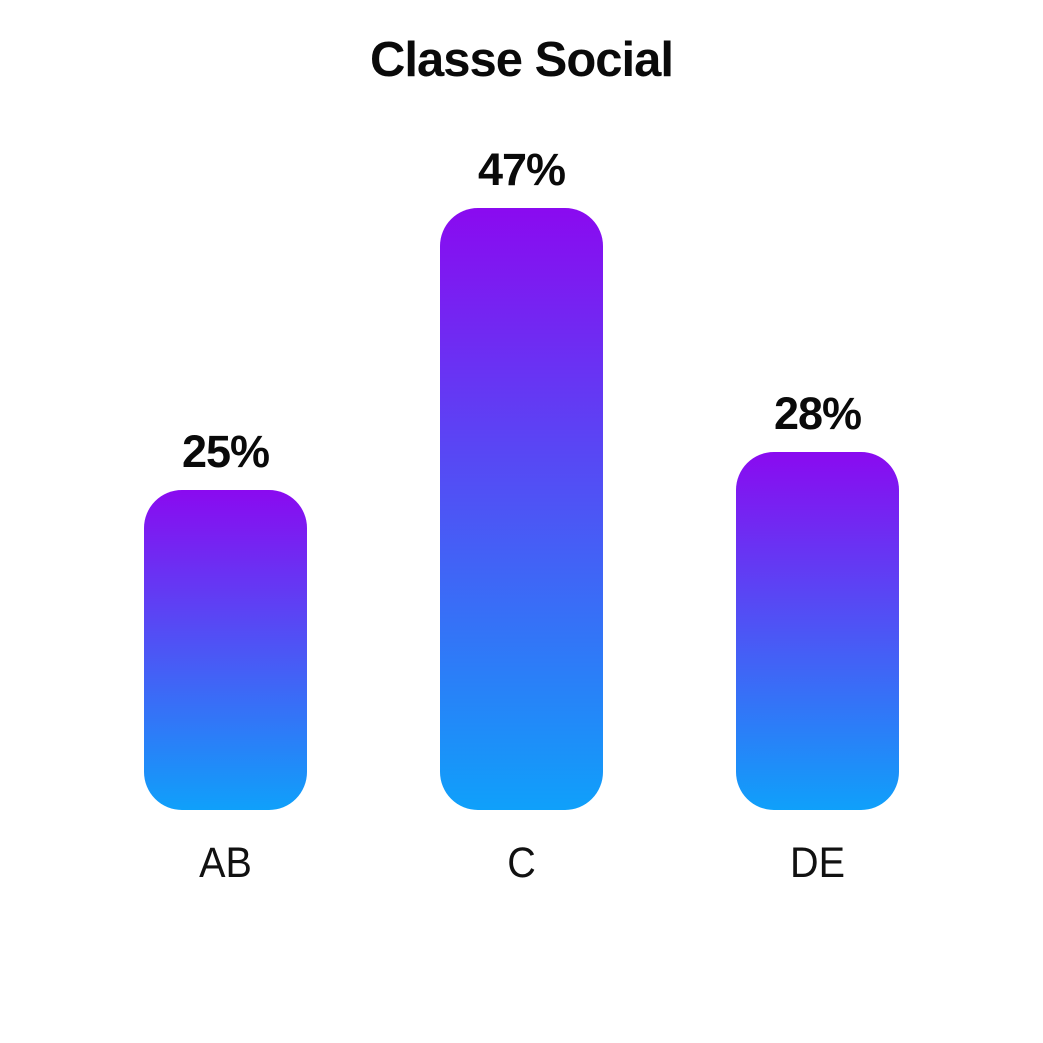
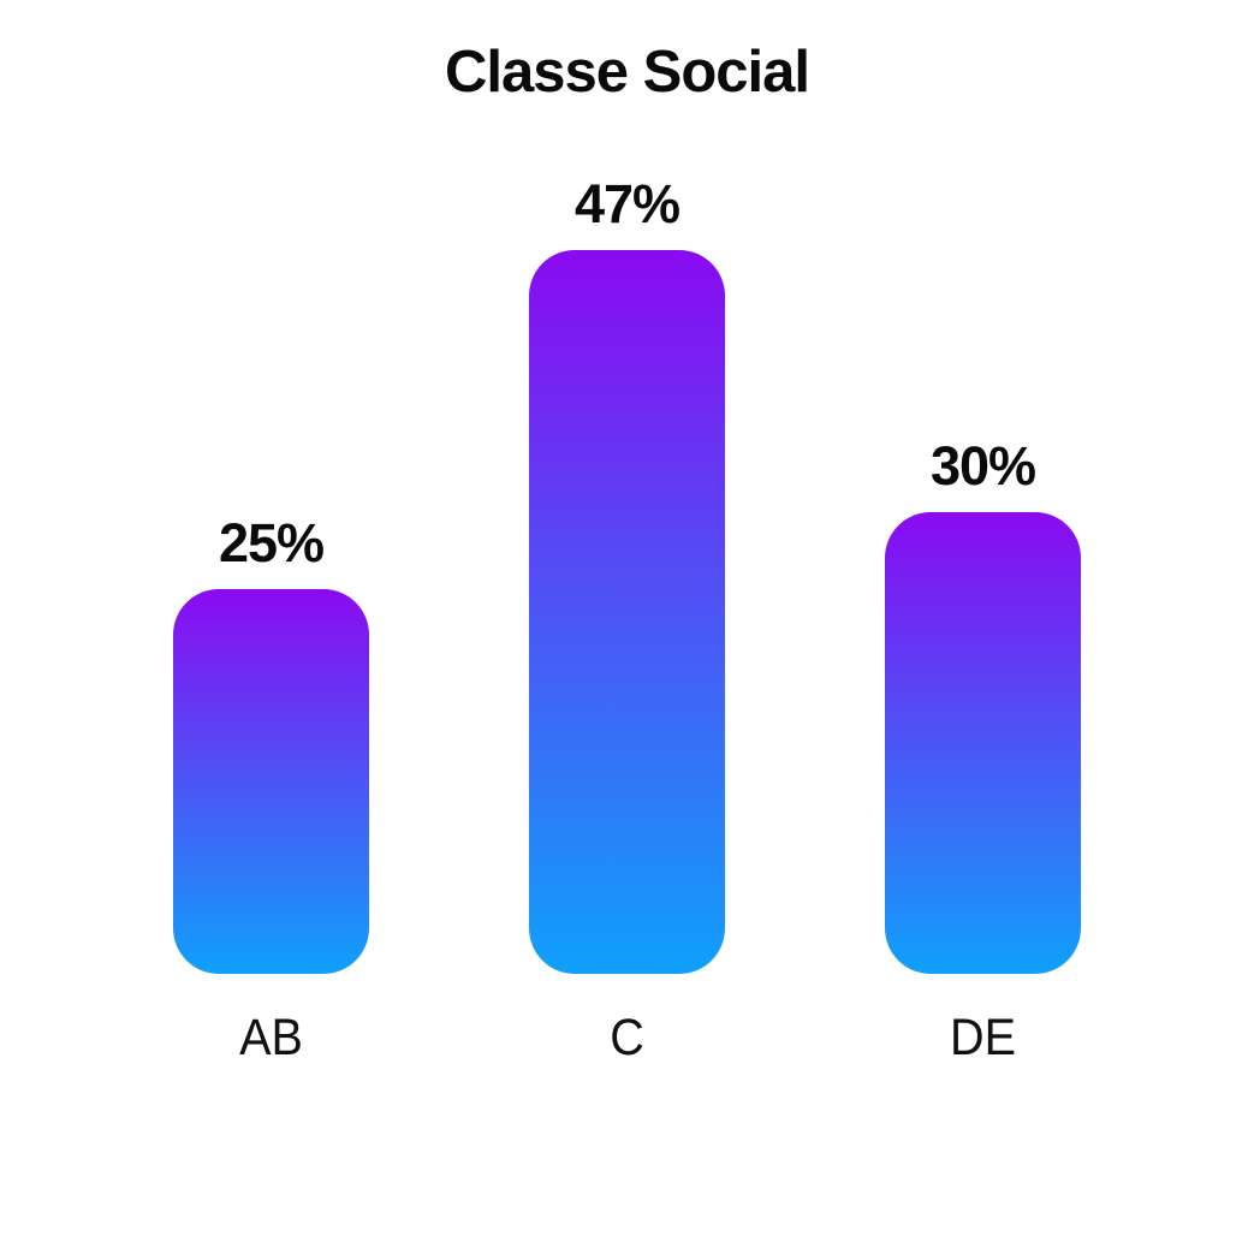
DE: 28% -> 30%
